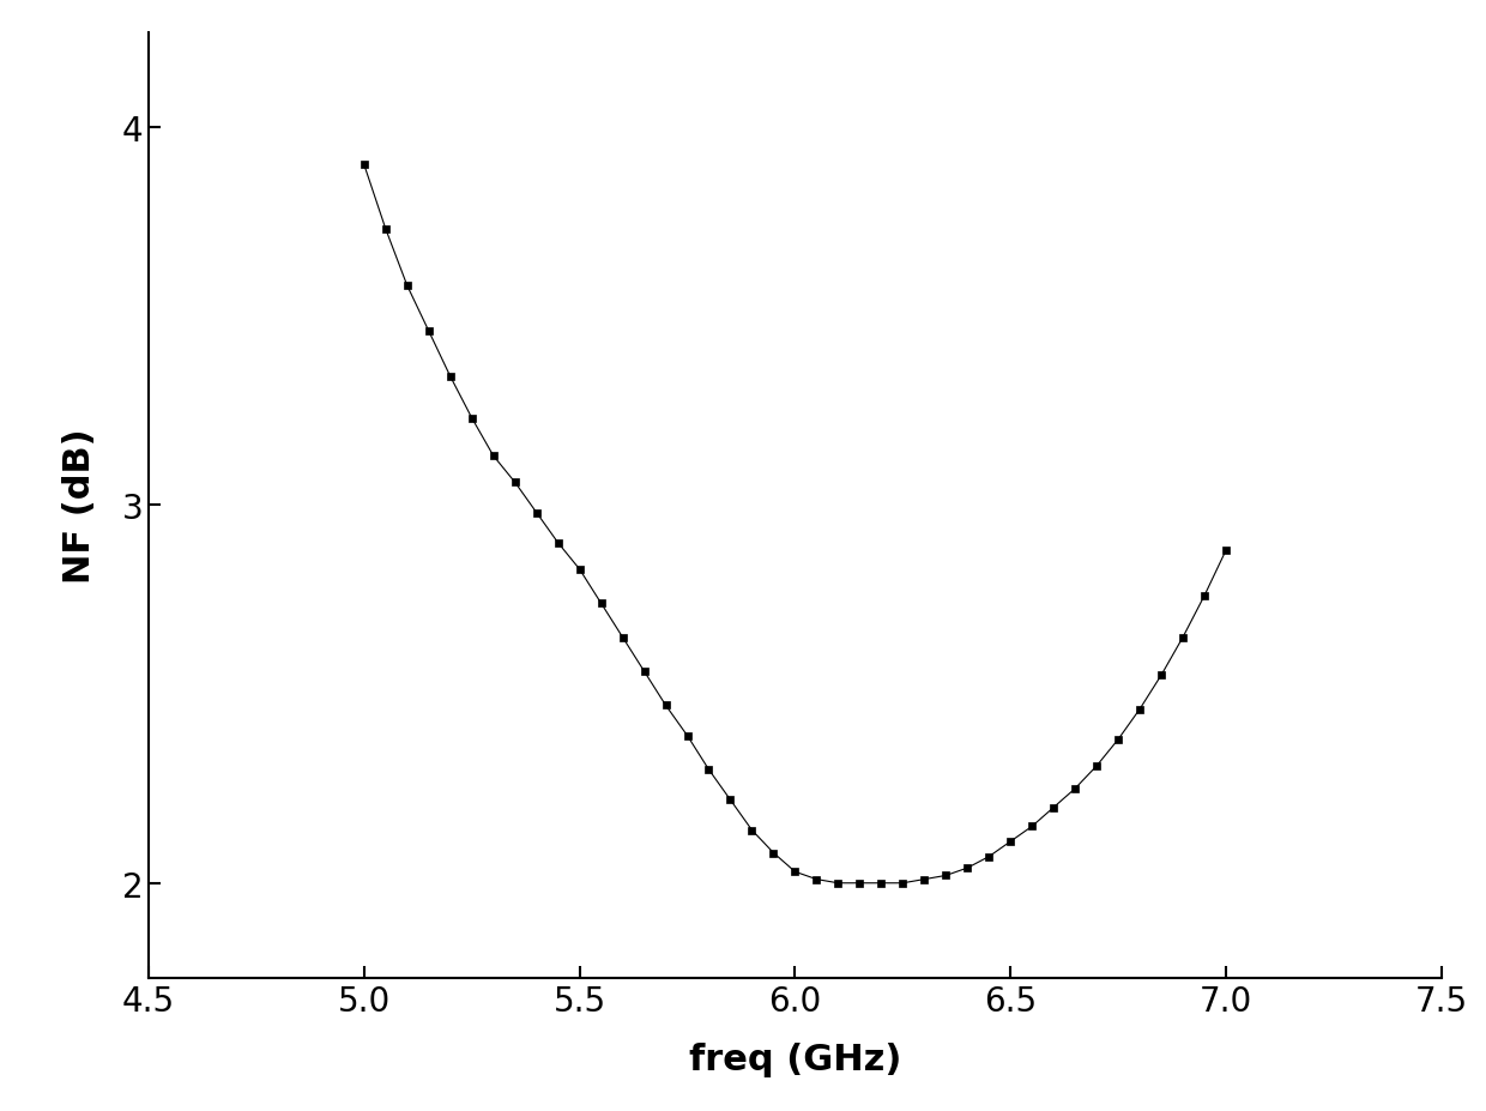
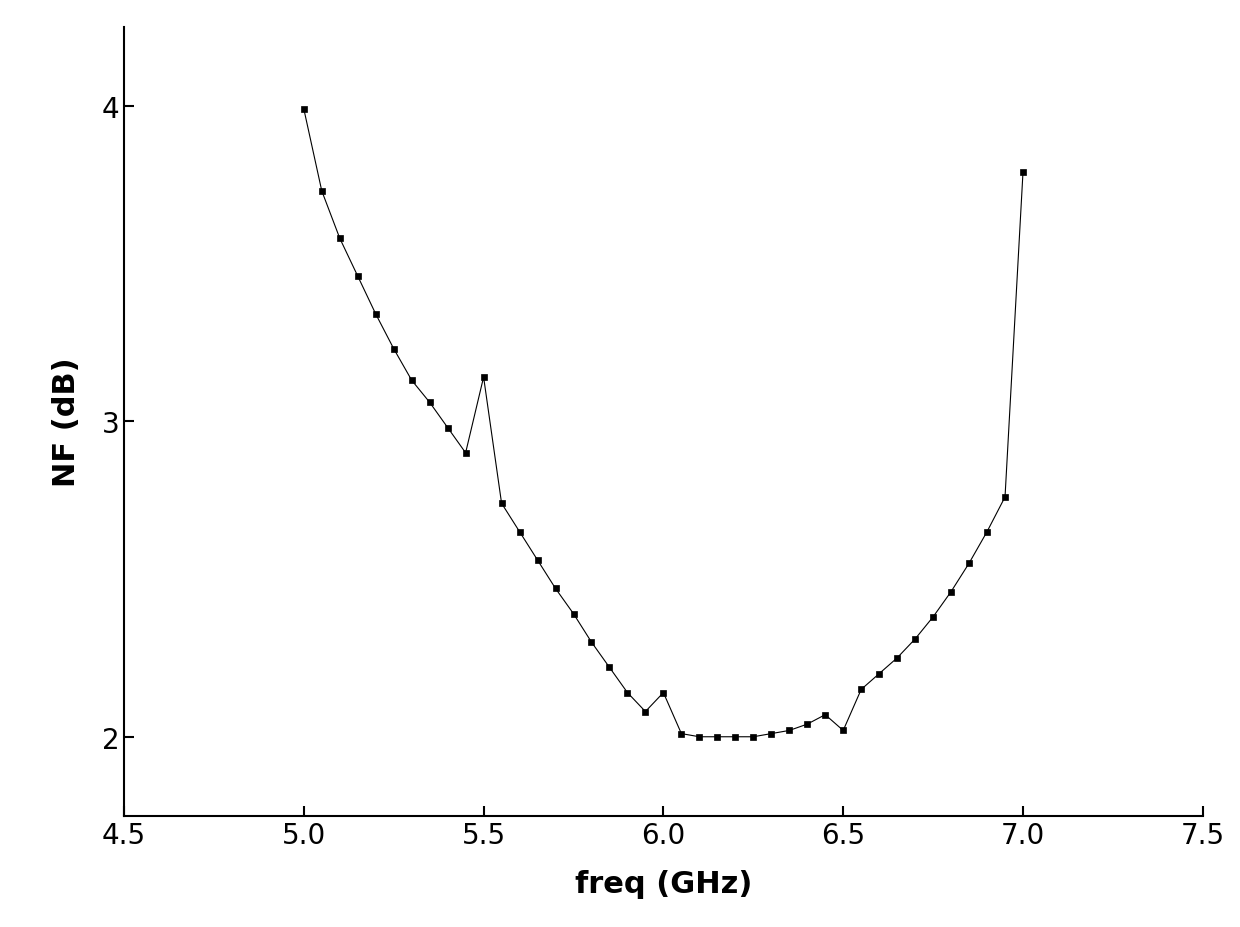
5.0: 3.90 -> 3.99
5.5: 2.83 -> 3.14
6.0: 2.03 -> 2.14
6.5: 2.11 -> 2.02
7.0: 2.88 -> 3.79
